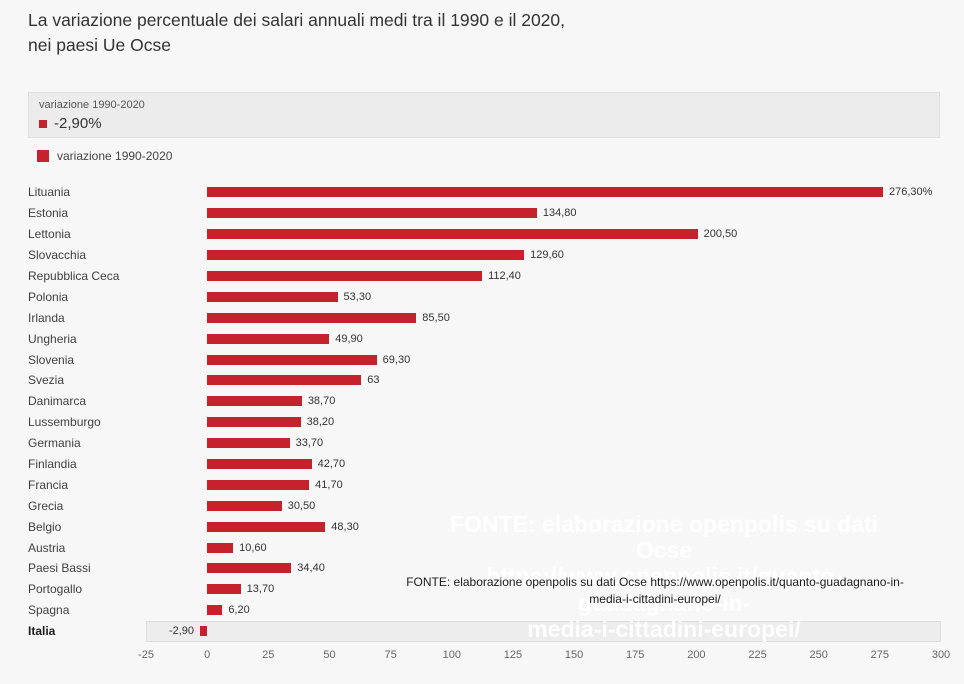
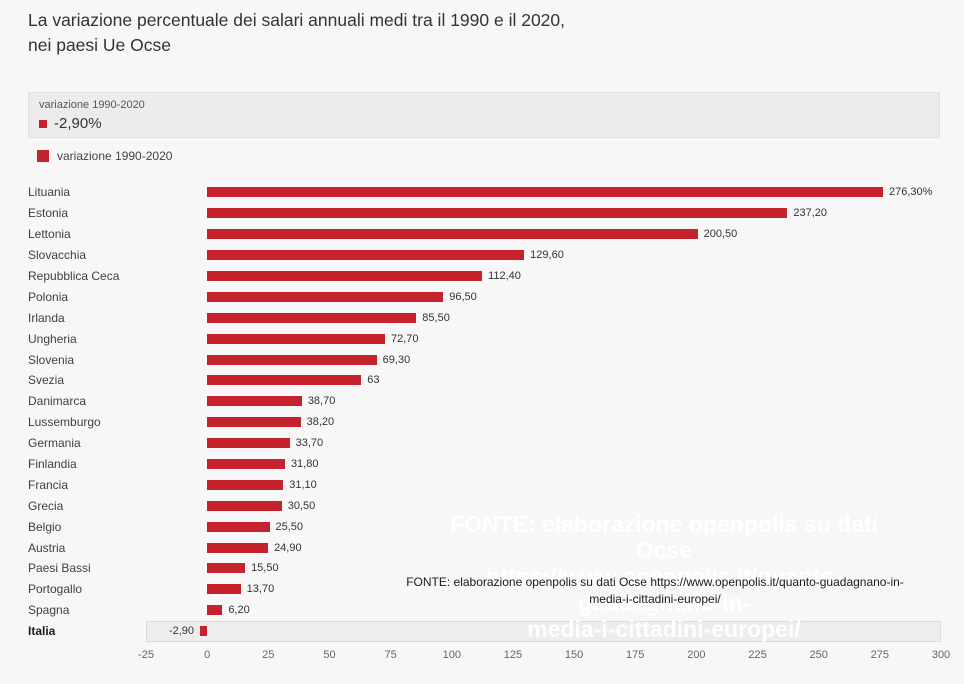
Estonia: 134,80 -> 237,20
Polonia: 53,30 -> 96,50
Ungheria: 49,90 -> 72,70
Finlandia: 42,70 -> 31,80
Francia: 41,70 -> 31,10
Belgio: 48,30 -> 25,50
Austria: 10,60 -> 24,90
Paesi Bassi: 34,40 -> 15,50
